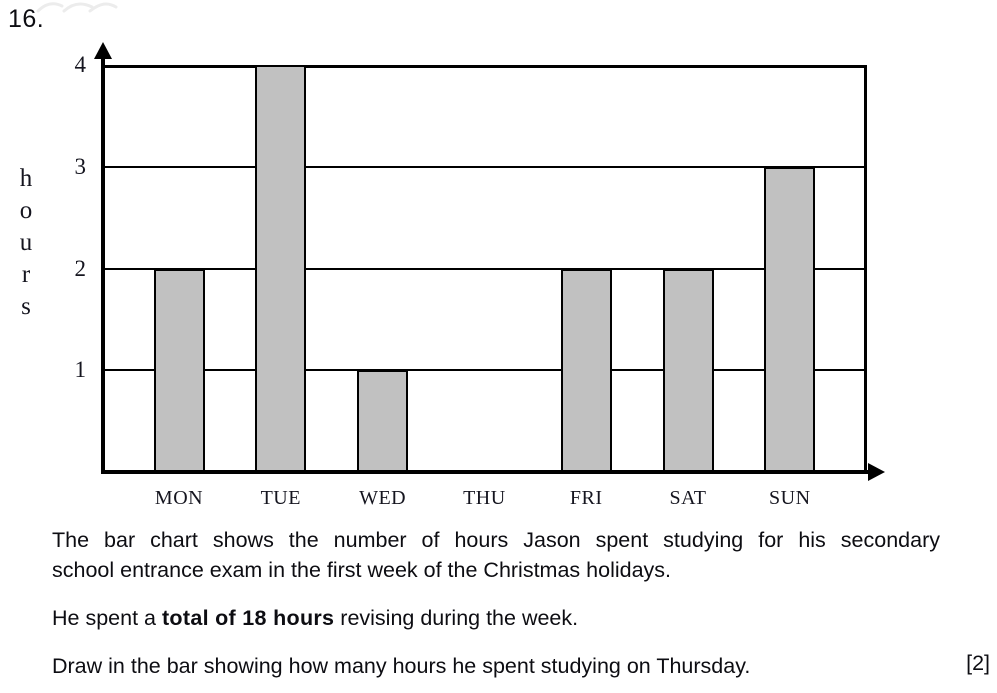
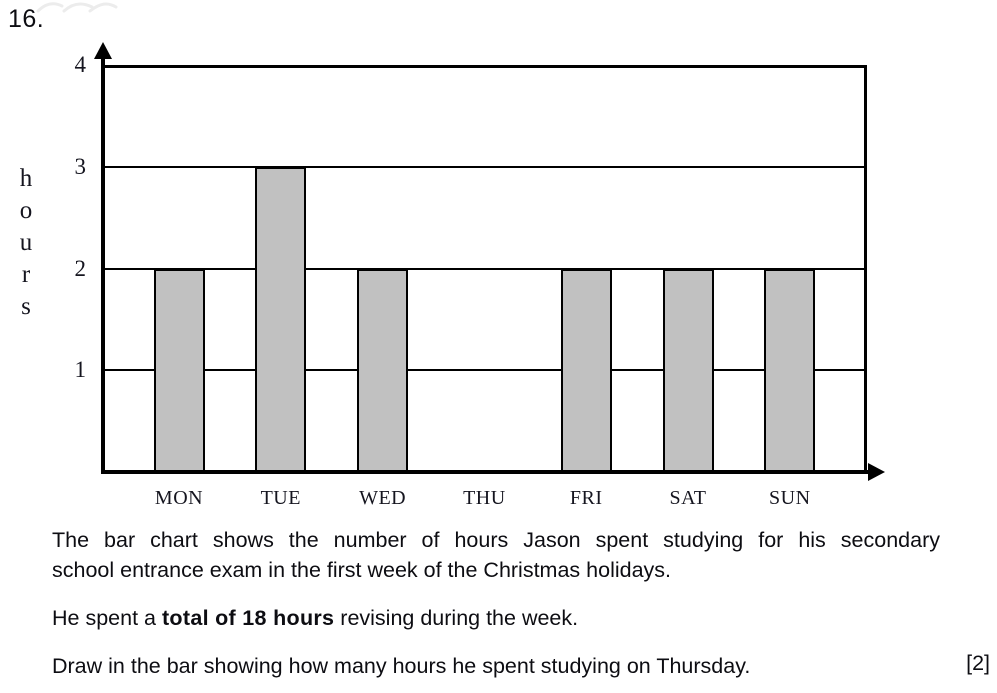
TUE: 4 -> 3
WED: 1 -> 2
SUN: 3 -> 2
